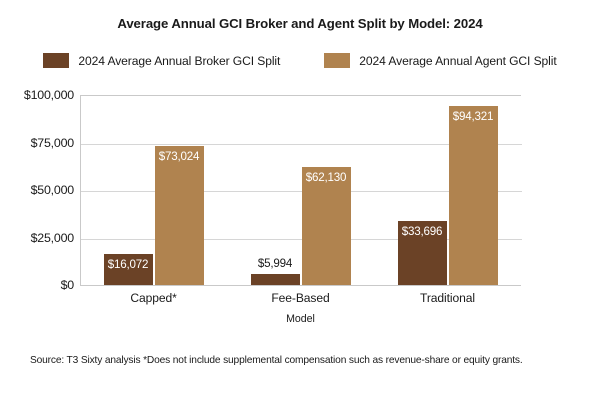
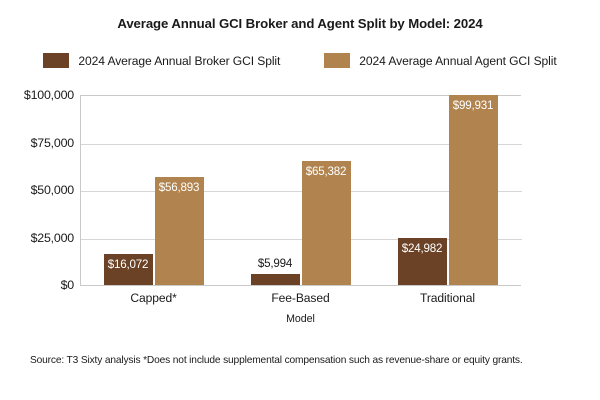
2024 Average Annual Agent GCI Split/Capped*: $73,024 -> $56,893
2024 Average Annual Agent GCI Split/Fee-Based: $62,130 -> $65,382
2024 Average Annual Broker GCI Split/Traditional: $33,696 -> $24,982
2024 Average Annual Agent GCI Split/Traditional: $94,321 -> $99,931
